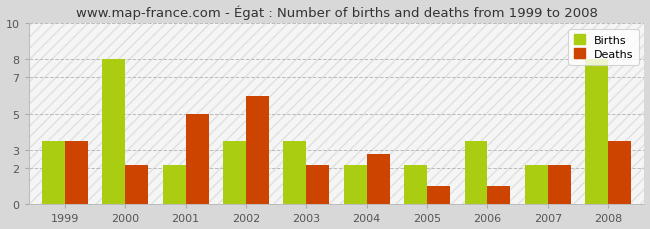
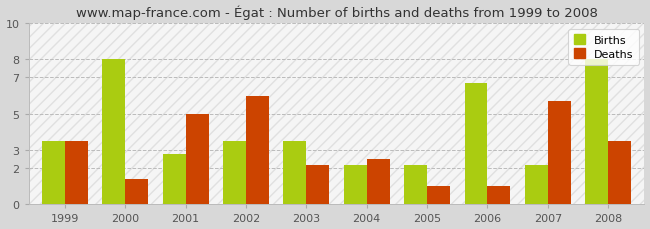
Deaths/2000: 2.2 -> 1.4
Births/2001: 2.2 -> 2.8
Deaths/2004: 2.8 -> 2.5
Births/2006: 3.5 -> 6.7
Deaths/2007: 2.2 -> 5.7
